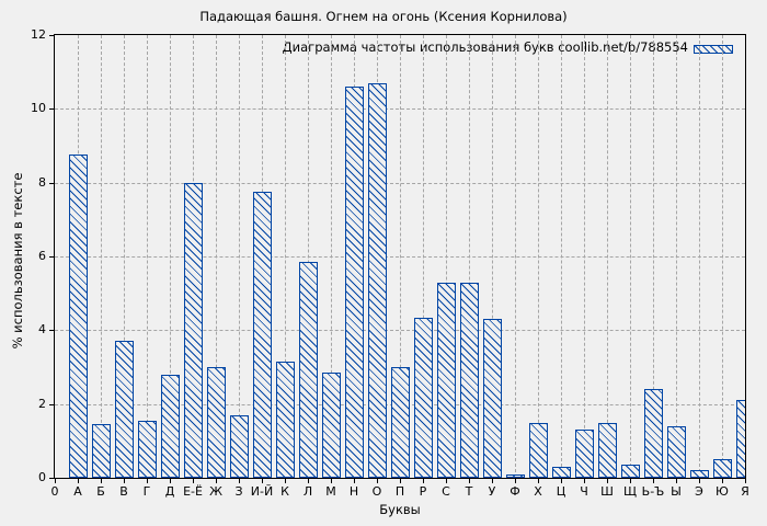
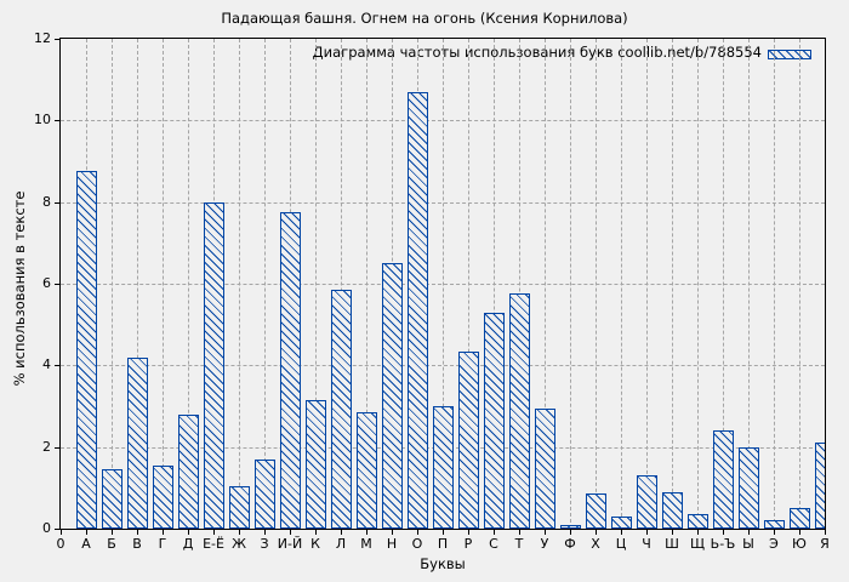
В: 3.7 -> 4.2
Ж: 3.0 -> 1.1
Н: 10.6 -> 6.5
Т: 5.3 -> 5.8
У: 4.3 -> 3.0
Х: 1.5 -> 0.8
Ш: 1.5 -> 0.9
Ы: 1.4 -> 2.0
